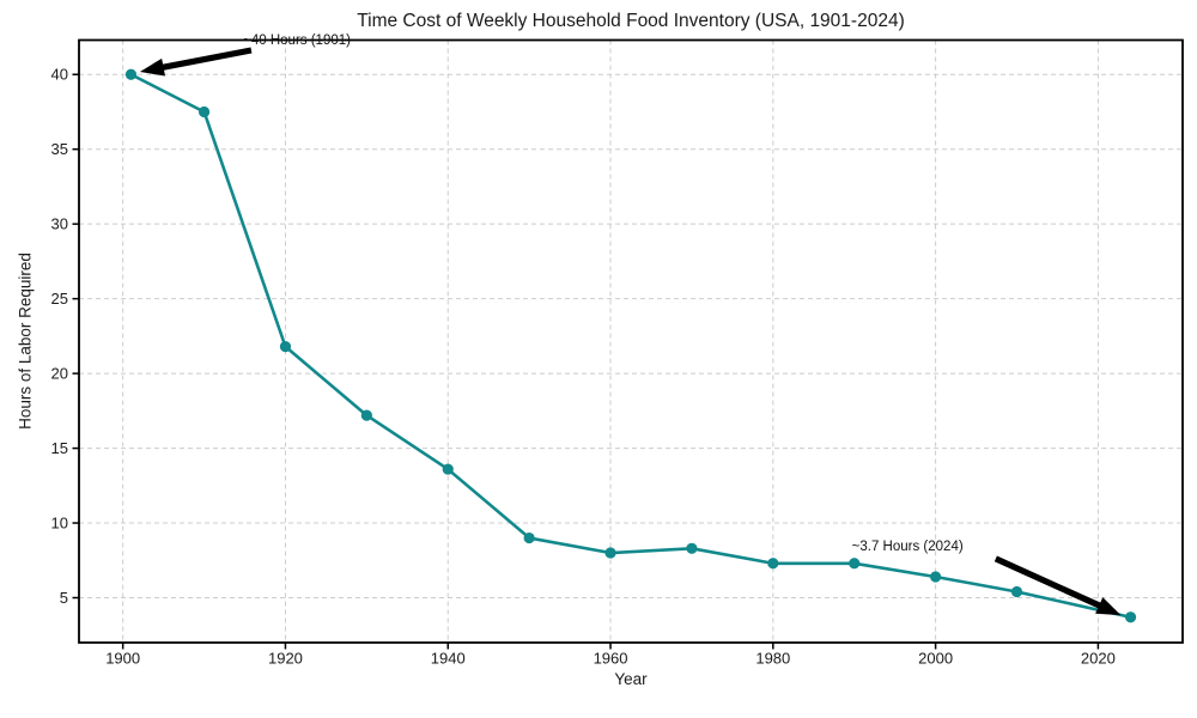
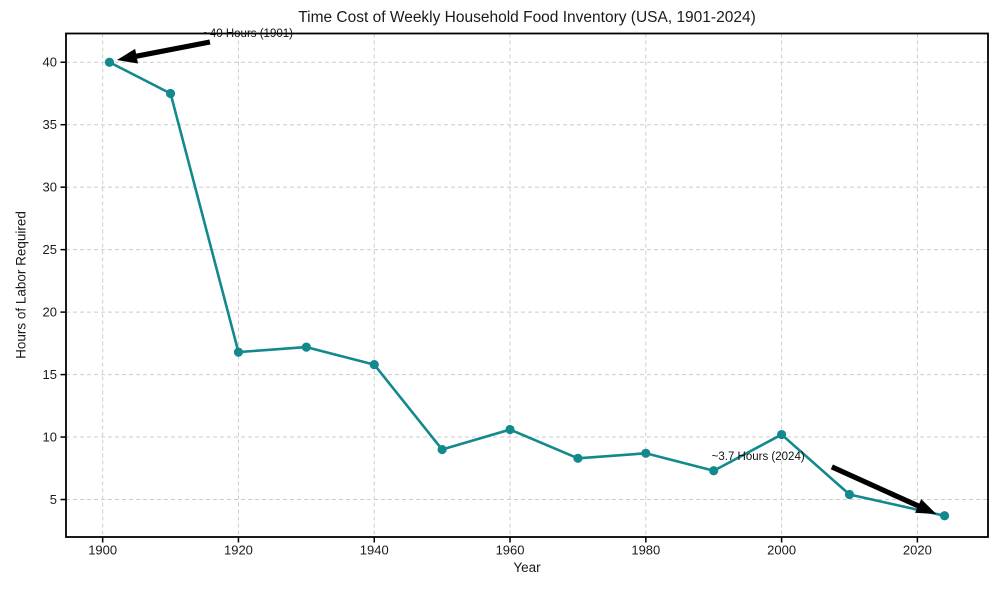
1920: 21.8 -> 16.8
1940: 13.6 -> 15.8
1960: 8.0 -> 10.6
1980: 7.3 -> 8.7
2000: 6.4 -> 10.2
